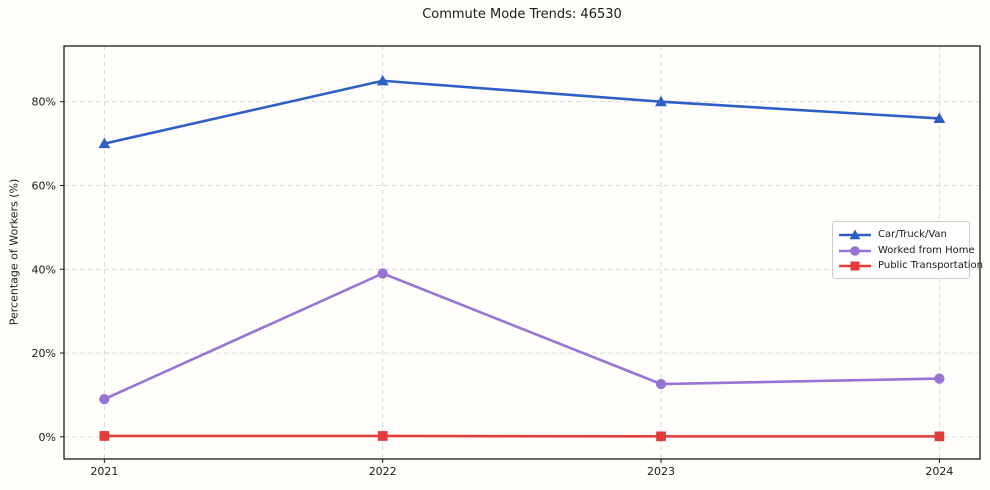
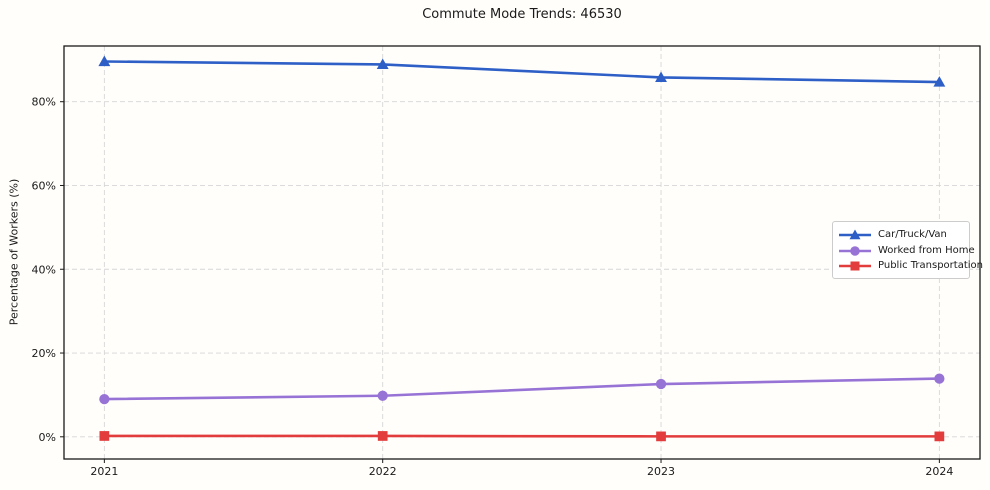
Car/Truck/Van/2021: 70% -> 90%
Car/Truck/Van/2022: 85% -> 89%
Worked from Home/2022: 39% -> 10%
Car/Truck/Van/2023: 80% -> 86%
Car/Truck/Van/2024: 76% -> 85%
